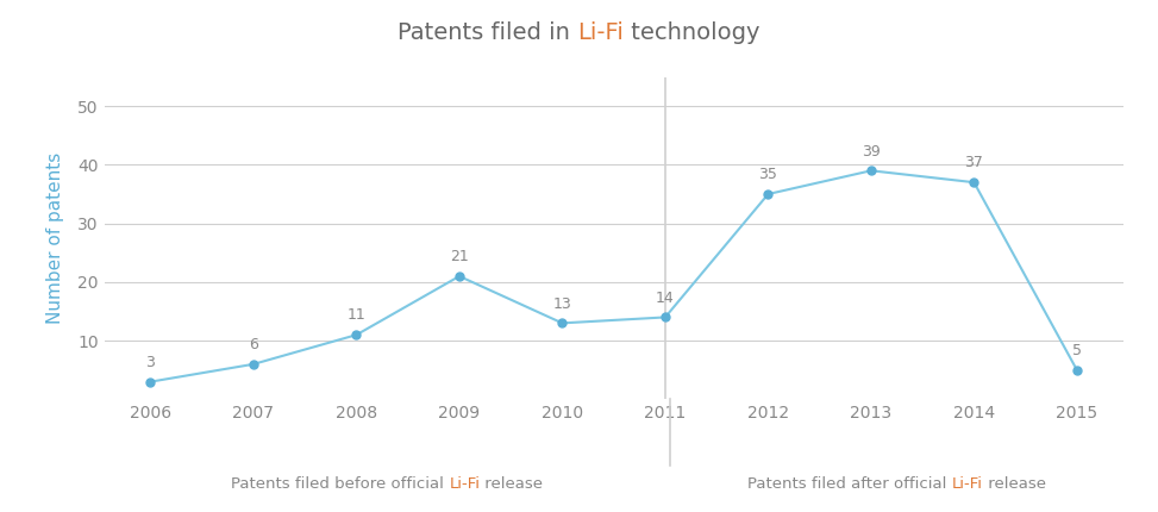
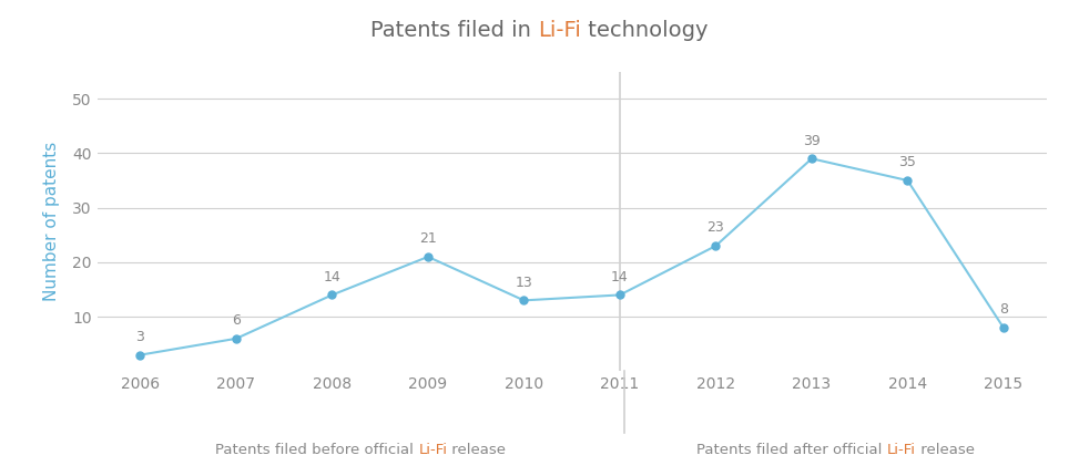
2008: 11 -> 14
2012: 35 -> 23
2014: 37 -> 35
2015: 5 -> 8
